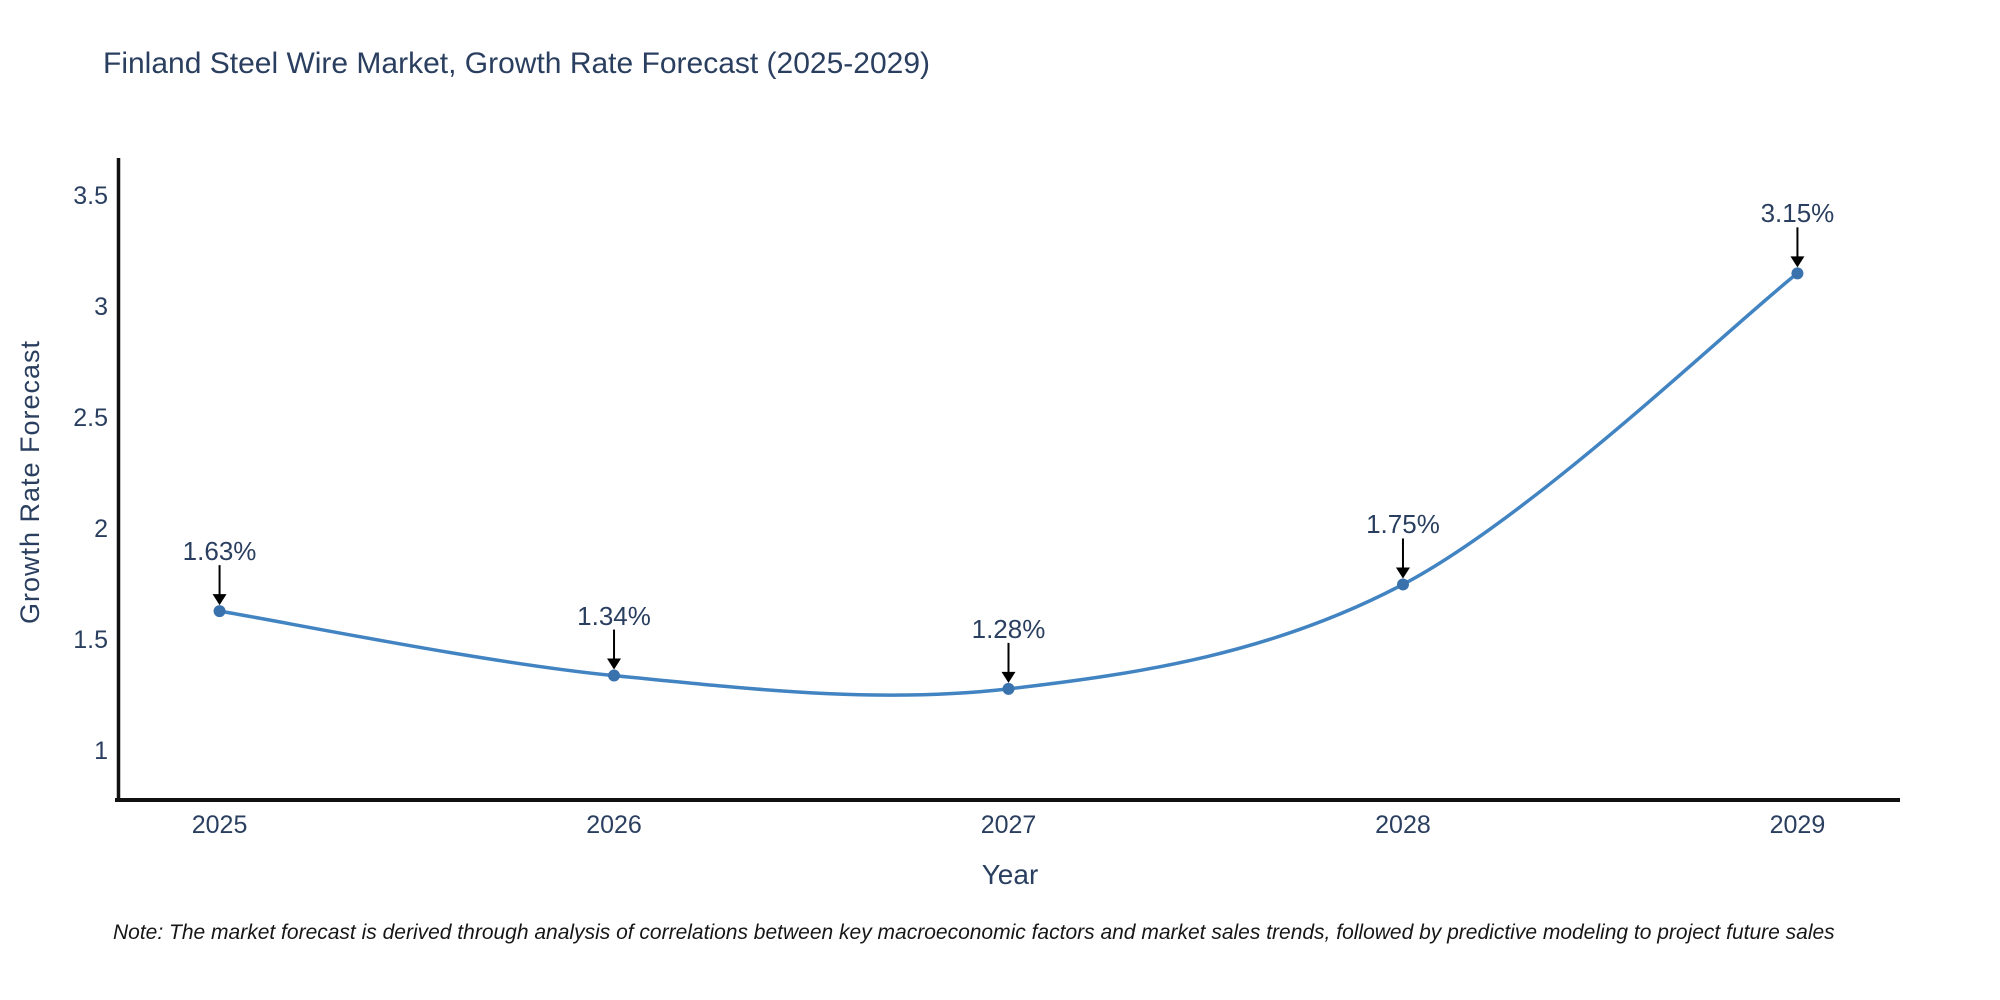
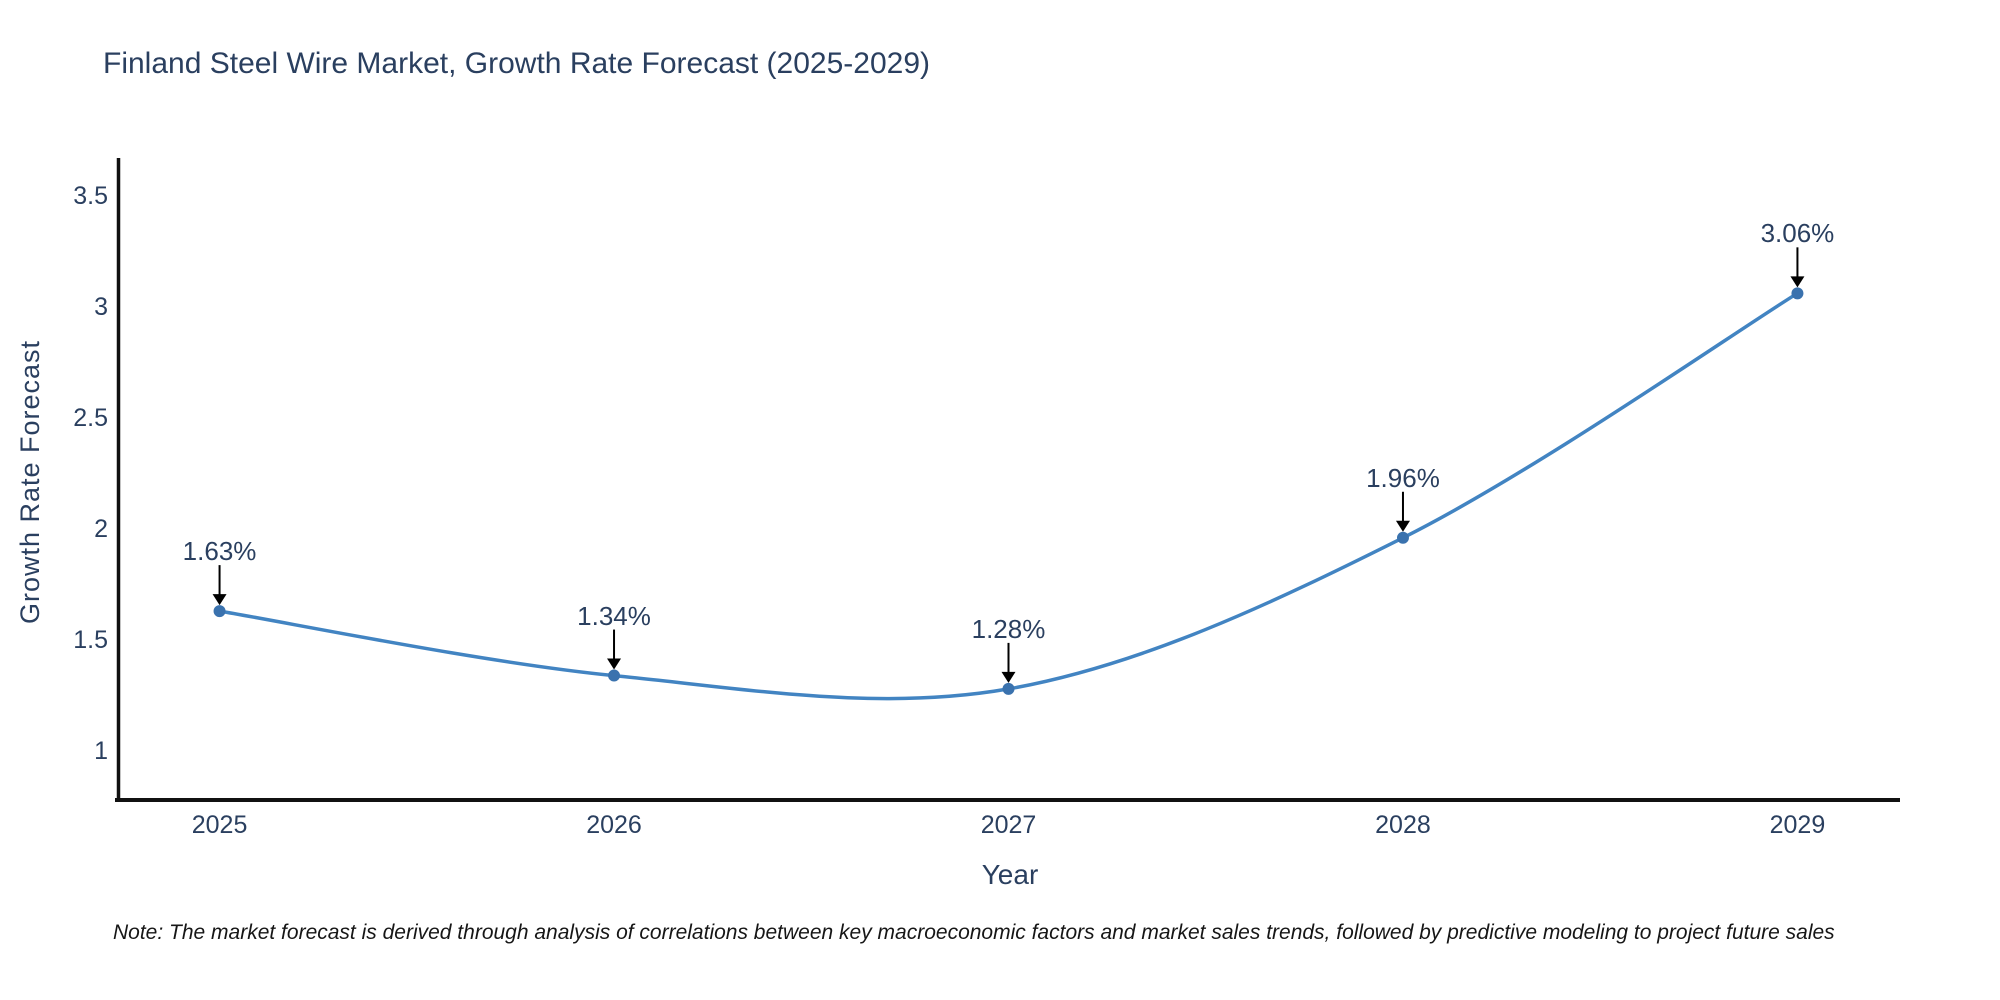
2028: 1.75% -> 1.96%
2029: 3.15% -> 3.06%
